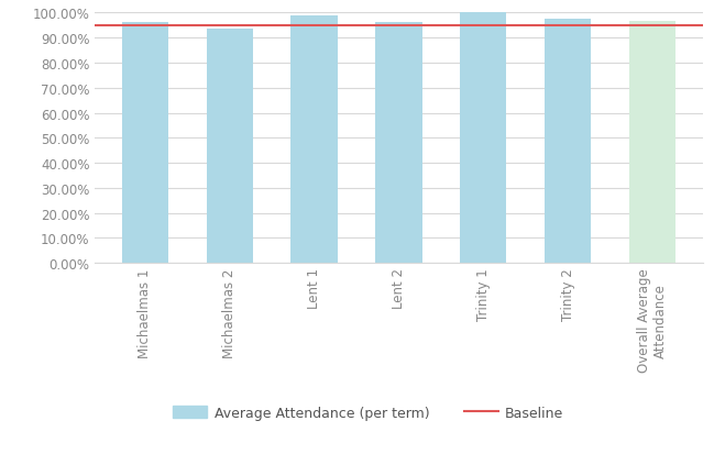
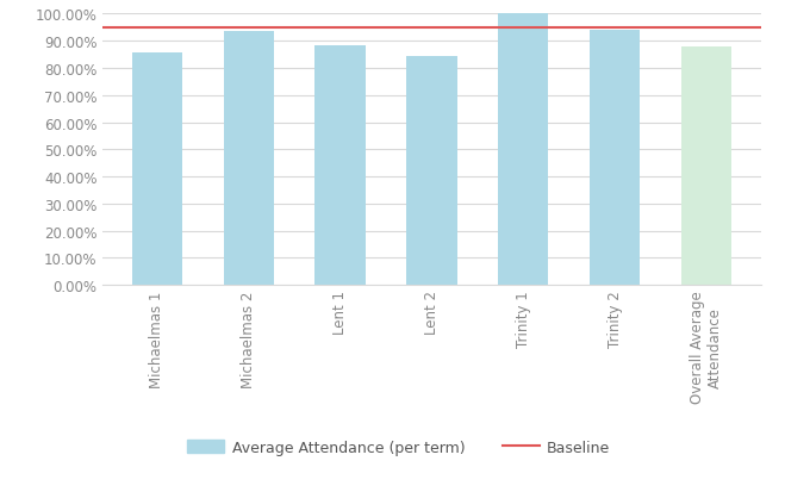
Michaelmas 1: 96.4% -> 85.5%
Lent 1: 98.8% -> 88.5%
Lent 2: 96.4% -> 84.5%
Trinity 2: 97.7% -> 94.0%
Overall Average Attendance: 96.7% -> 88.0%
